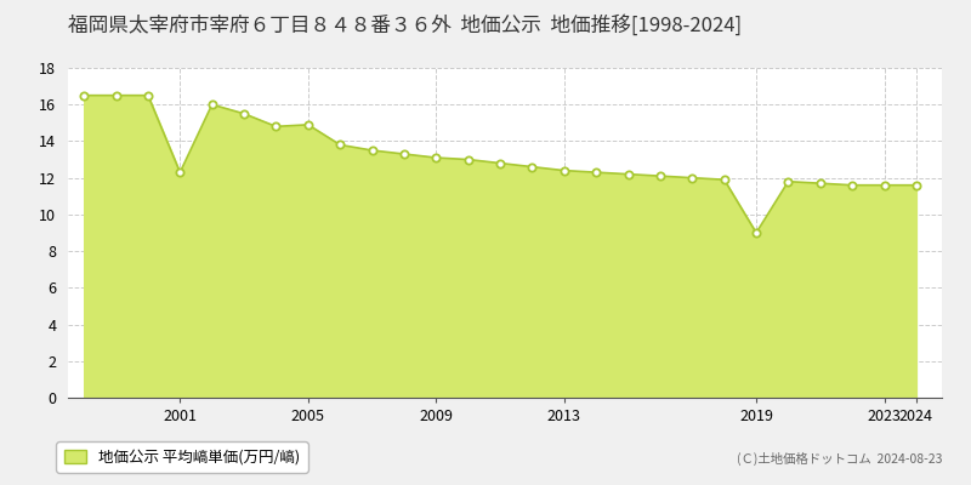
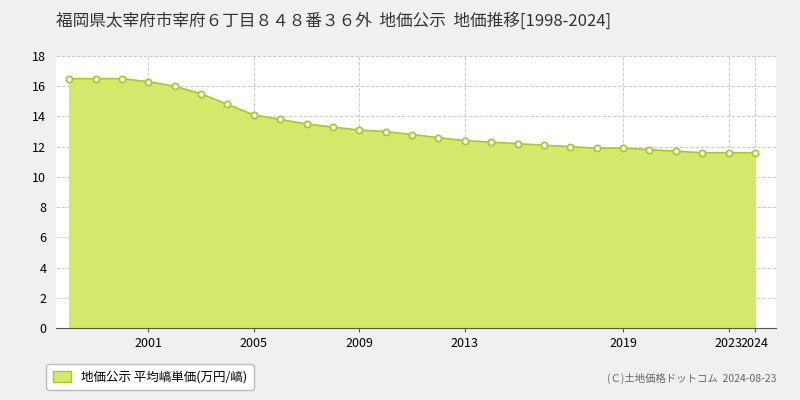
2001: 12.3 -> 16.3
2005: 14.9 -> 14.1
2019: 9.0 -> 11.9
